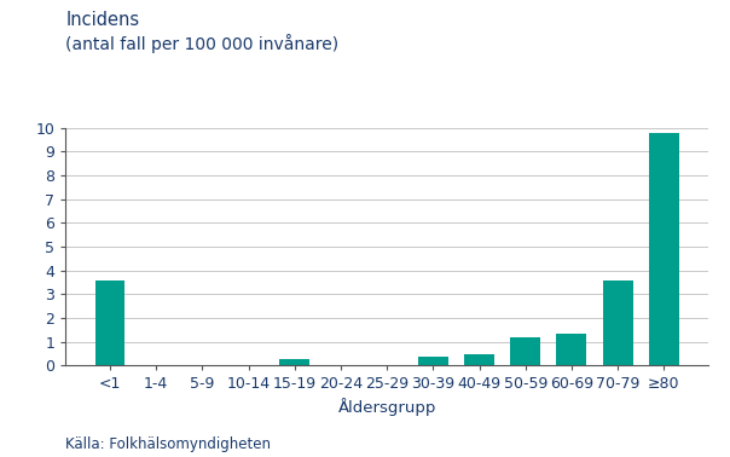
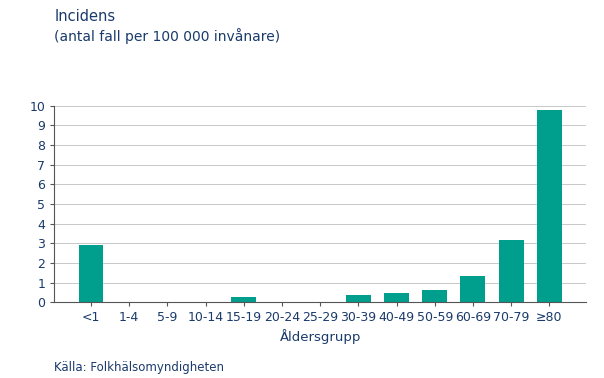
<1: 3.6 -> 2.9
50-59: 1.2 -> 0.7
70-79: 3.6 -> 3.2
